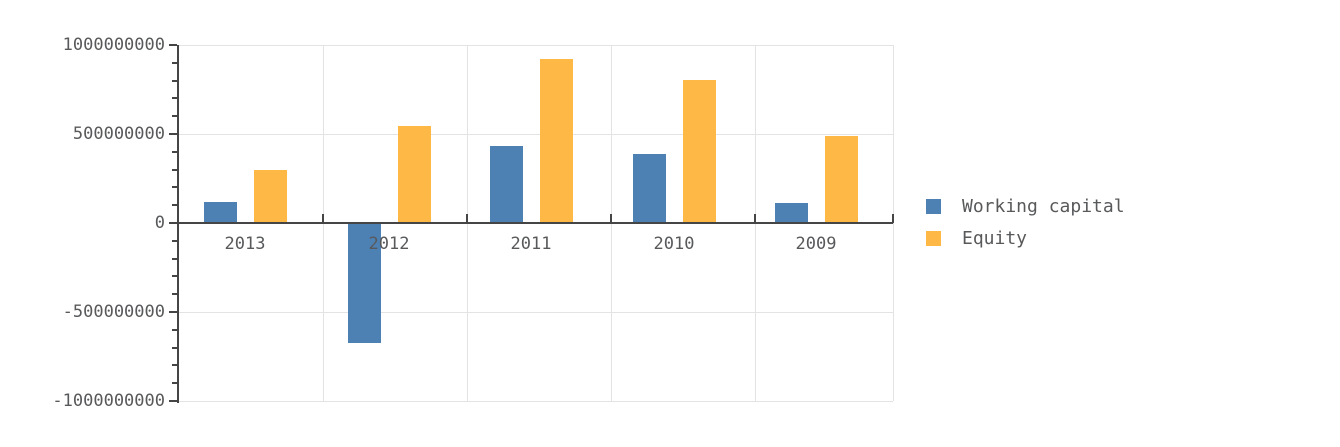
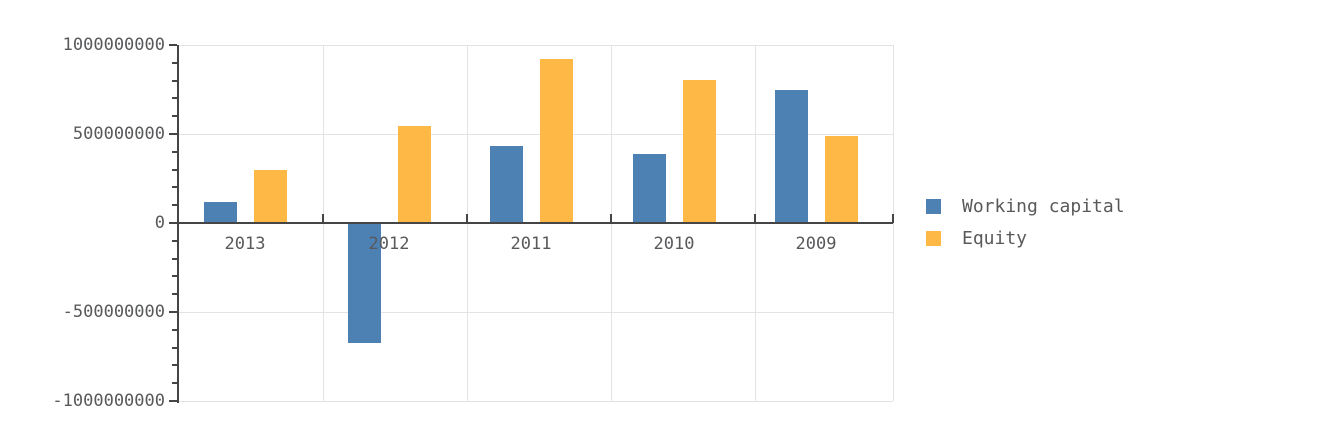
Working capital/2009: 110000000 -> 750000000
